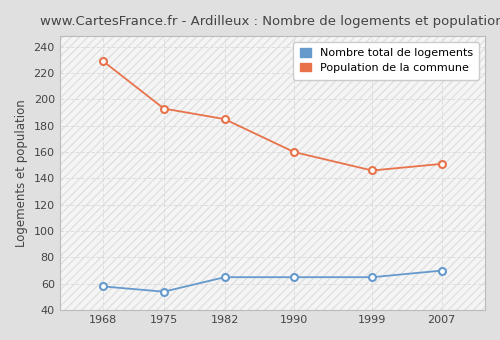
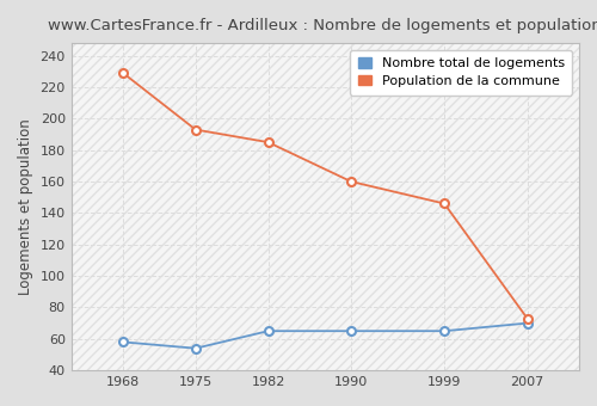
Population de la commune/2007: 151 -> 73
